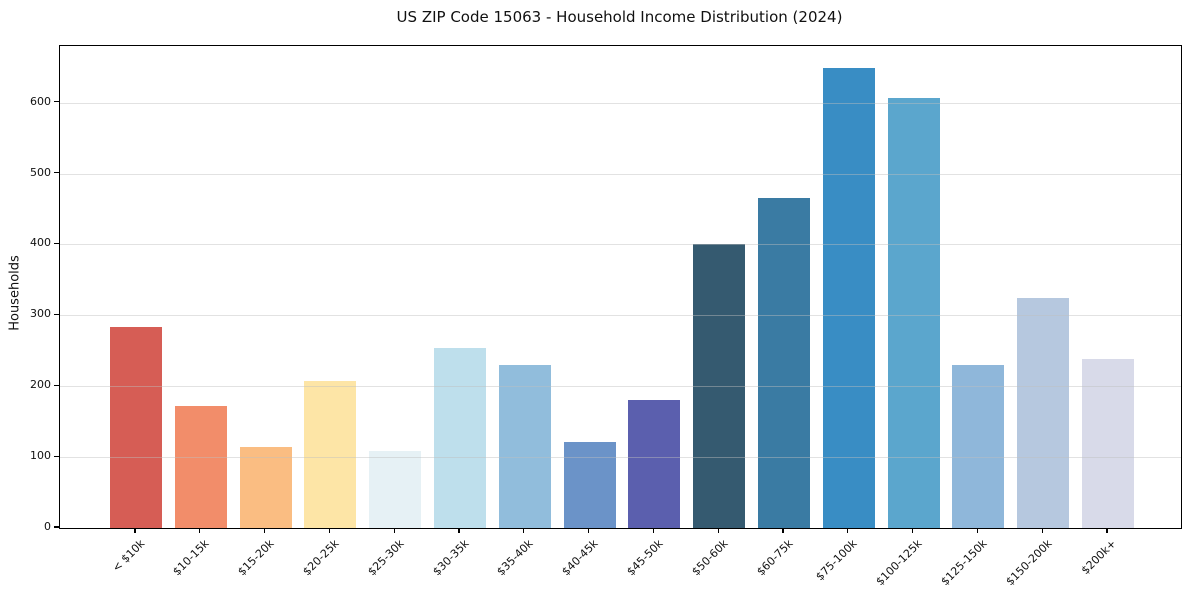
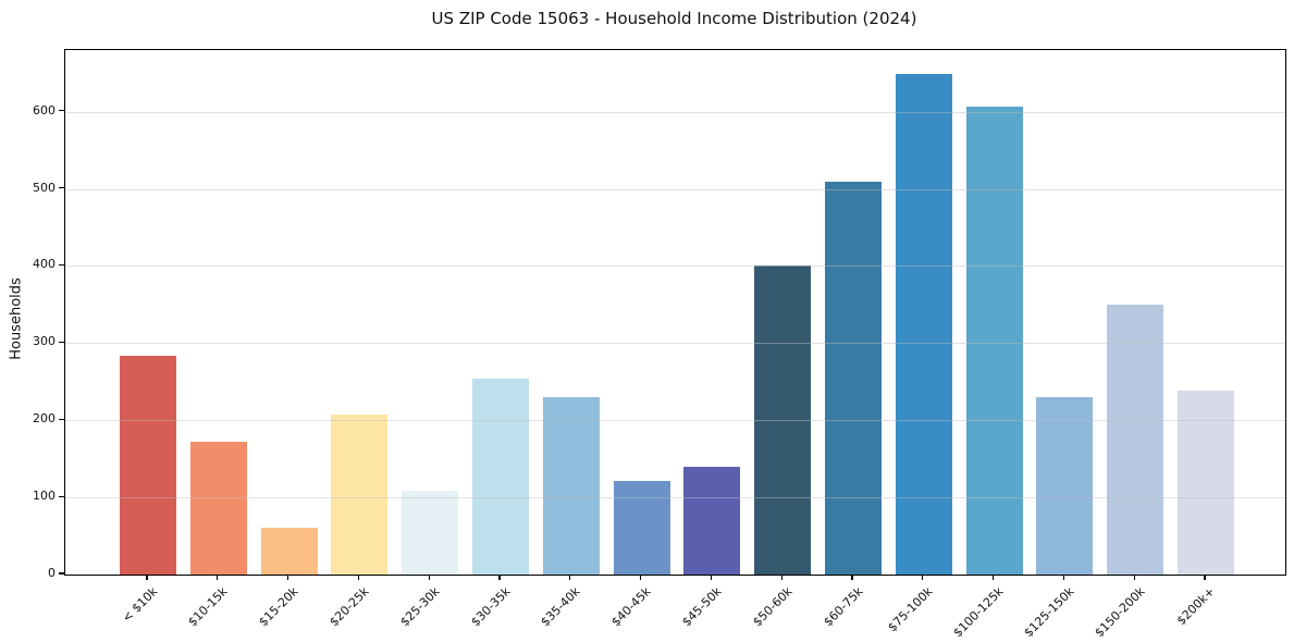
$15-20k: 120 -> 60
$45-50k: 180 -> 140
$60-75k: 470 -> 510
$150-200k: 320 -> 350
